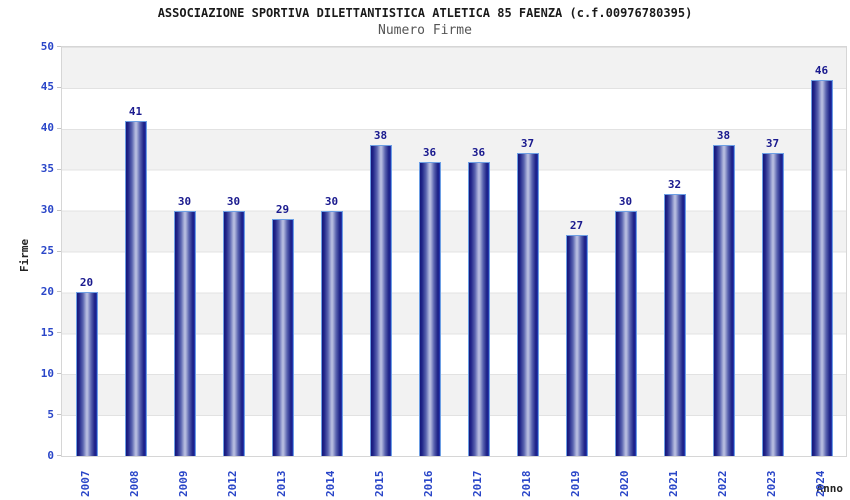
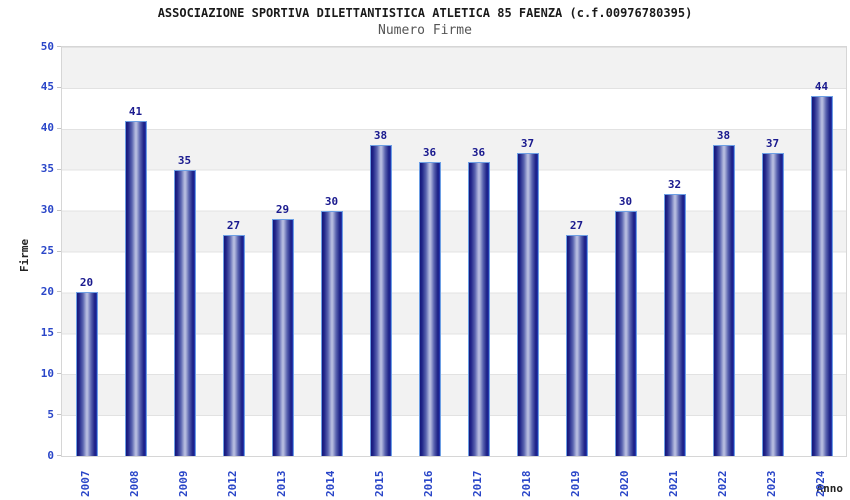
2009: 30 -> 35
2012: 30 -> 27
2024: 46 -> 44
